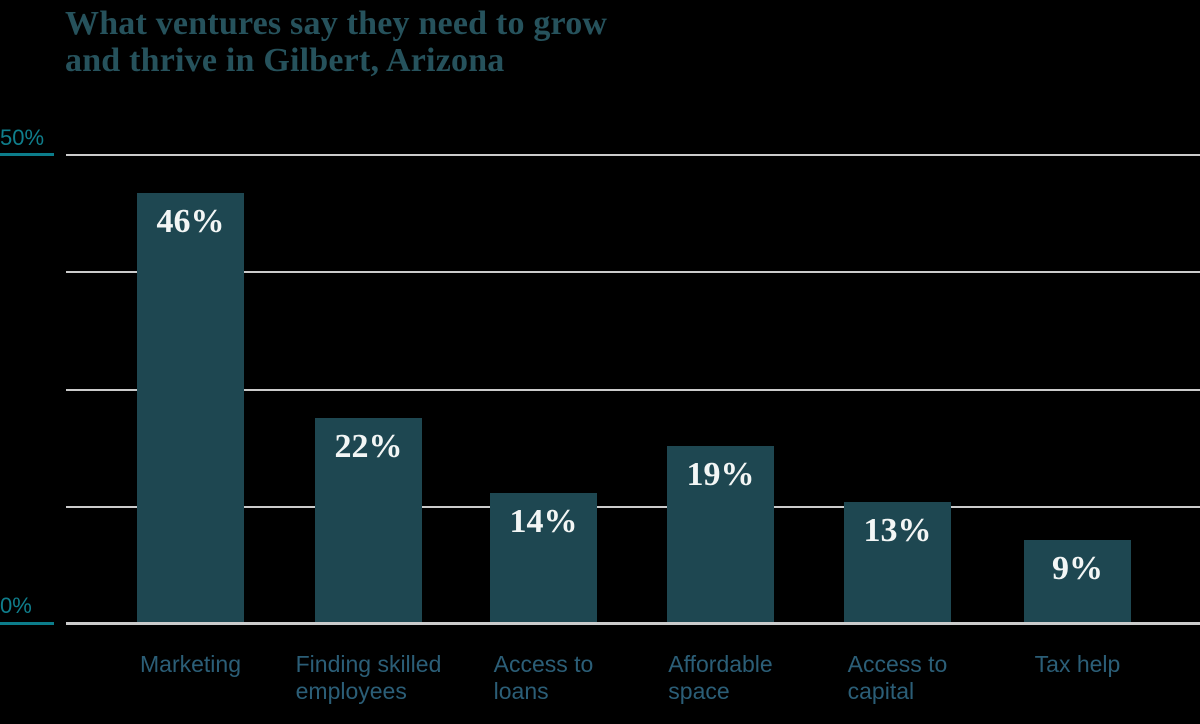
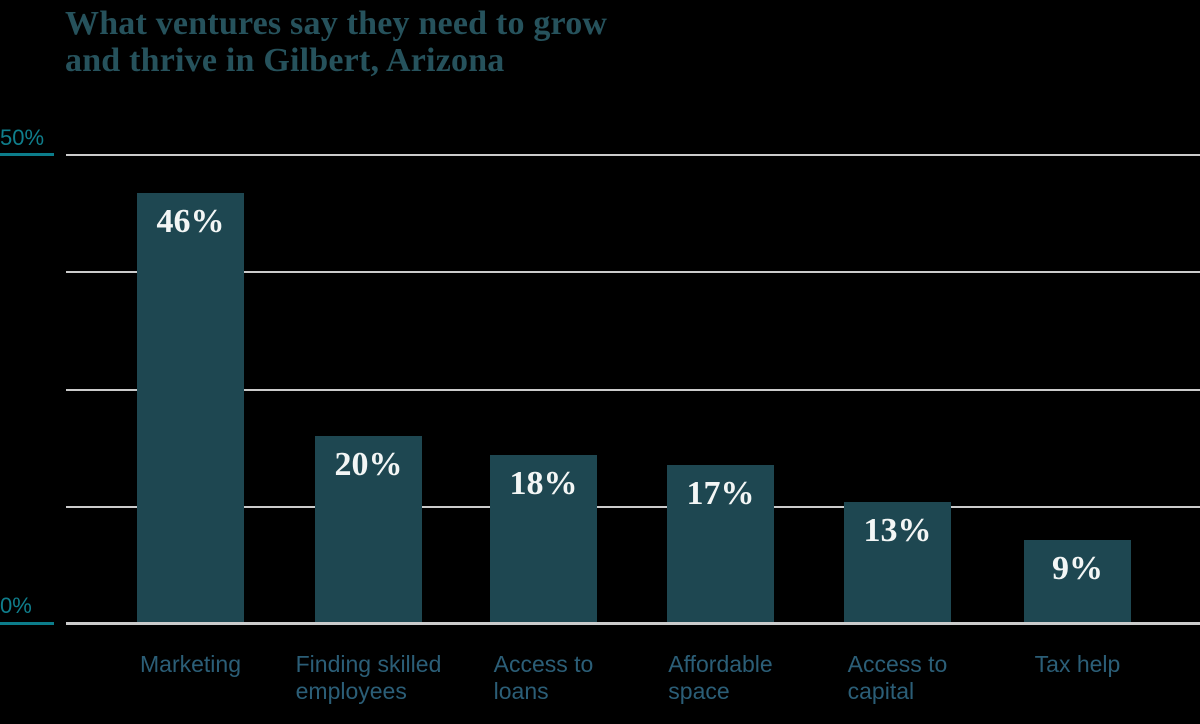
Finding skilled employees: 22% -> 20%
Access to loans: 14% -> 18%
Affordable space: 19% -> 17%
